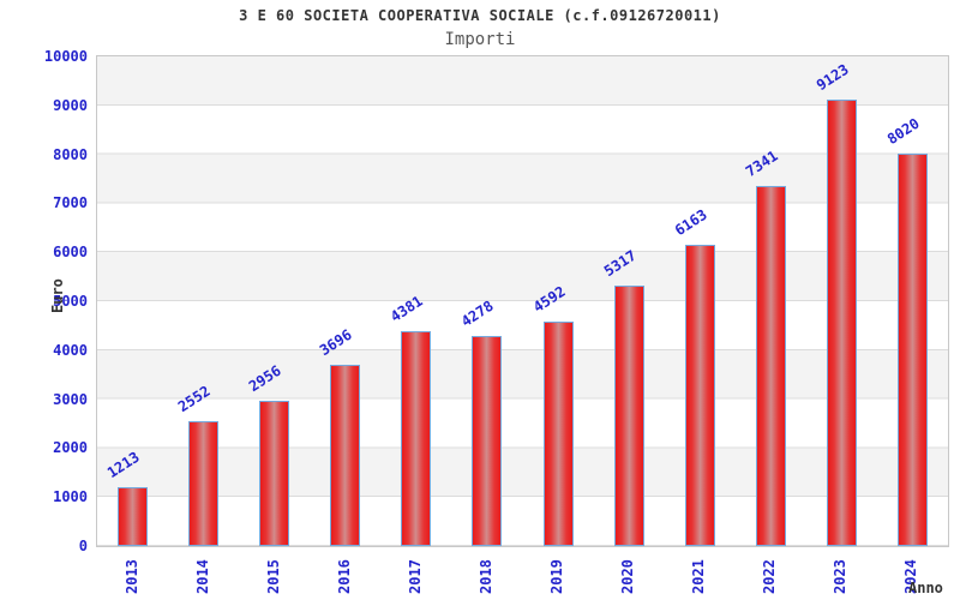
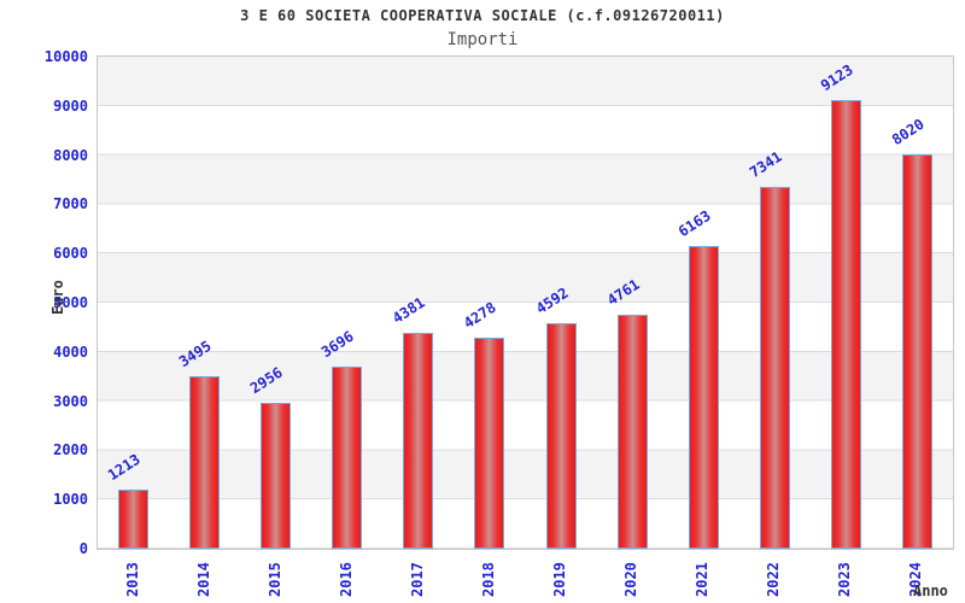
2014: 2552 -> 3495
2020: 5317 -> 4761
